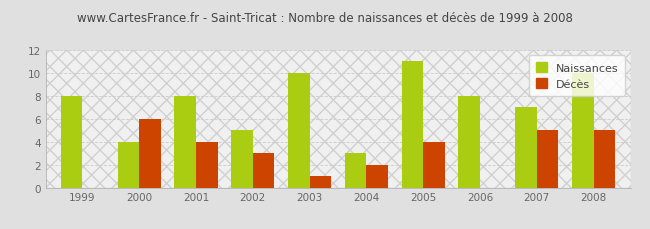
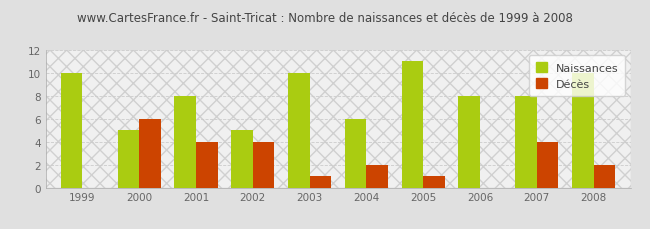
Naissances/1999: 8 -> 10
Naissances/2000: 4 -> 5
Décès/2002: 3 -> 4
Naissances/2004: 3 -> 6
Décès/2005: 4 -> 1
Naissances/2007: 7 -> 8
Décès/2007: 5 -> 4
Décès/2008: 5 -> 2
